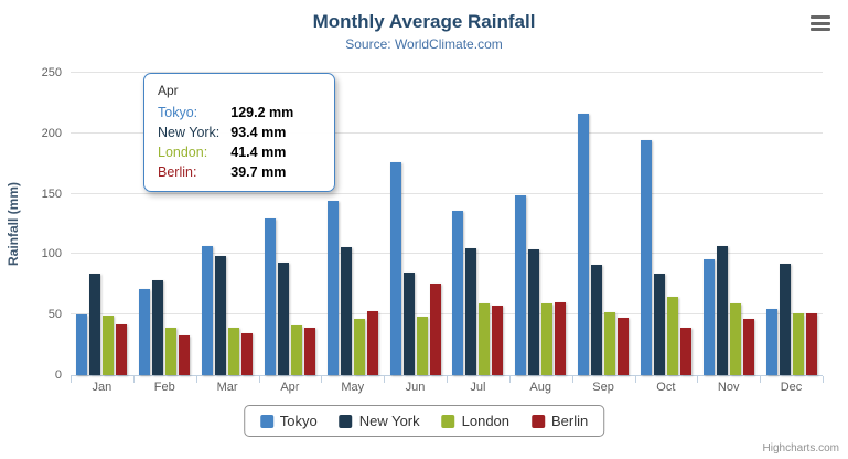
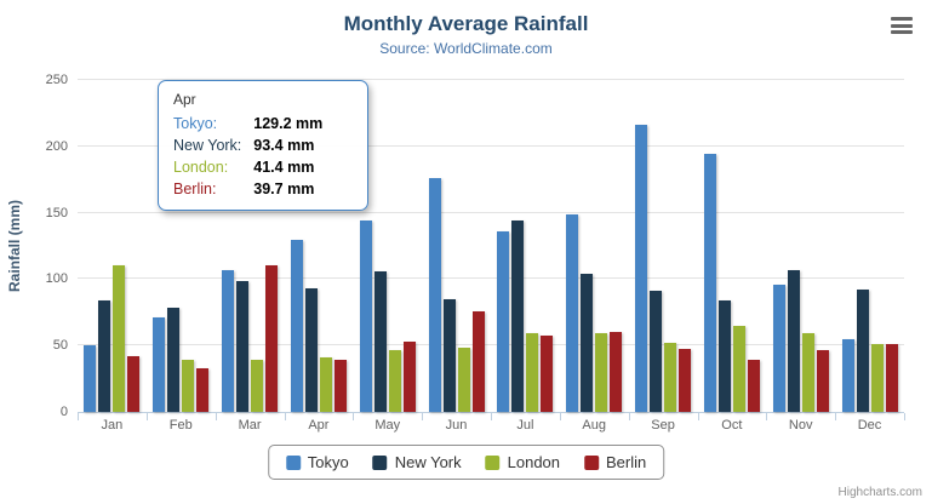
London/Jan: 49 -> 110
Berlin/Mar: 34 -> 110
New York/Jul: 105 -> 144
